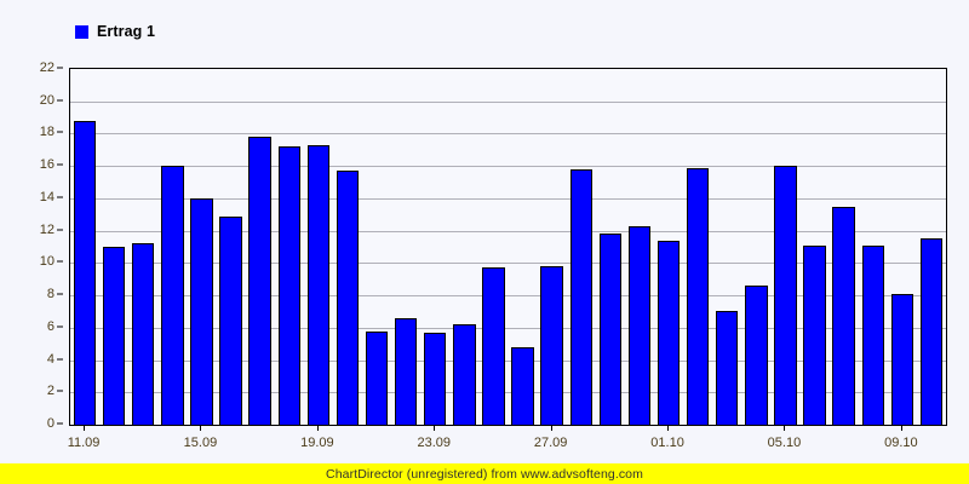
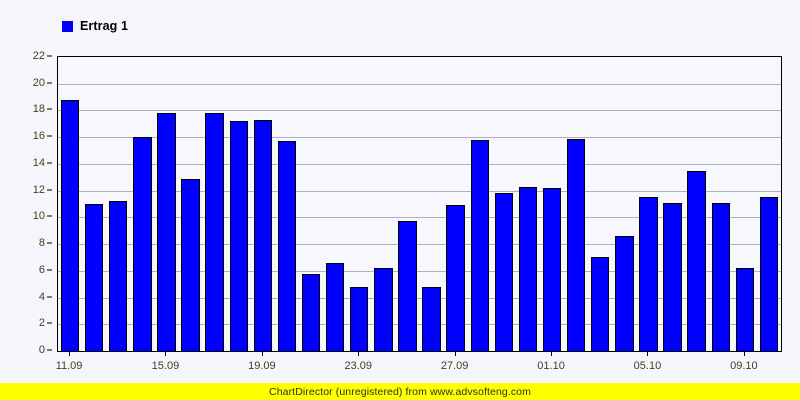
15.09: 14.0 -> 17.8
23.09: 5.7 -> 4.8
27.09: 9.8 -> 10.9
01.10: 11.4 -> 12.2
05.10: 16.0 -> 11.5
09.10: 8.1 -> 6.2
